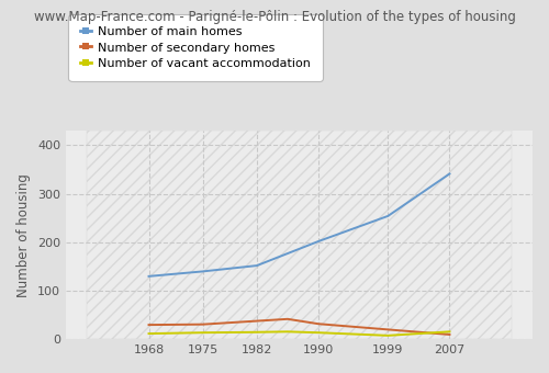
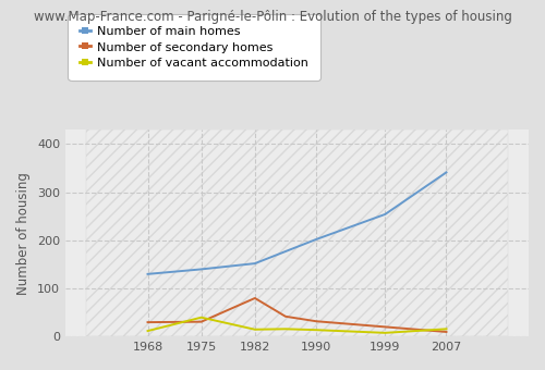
Number of vacant accommodation/1975: 14 -> 40
Number of secondary homes/1982: 38 -> 80
